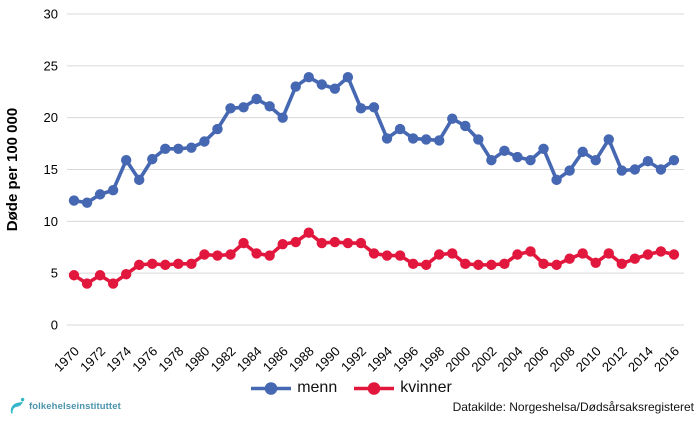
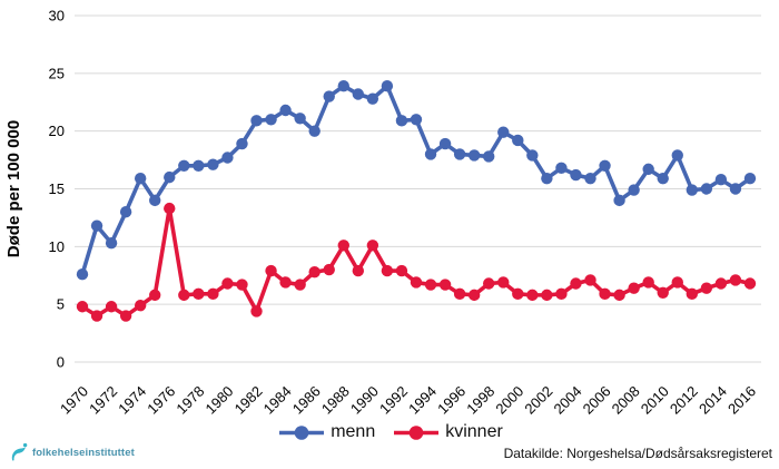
menn/1970: 12.0 -> 7.6
menn/1972: 12.6 -> 10.3
kvinner/1976: 5.9 -> 13.3
kvinner/1982: 6.8 -> 4.4
kvinner/1988: 8.9 -> 10.1
kvinner/1990: 8.0 -> 10.1
